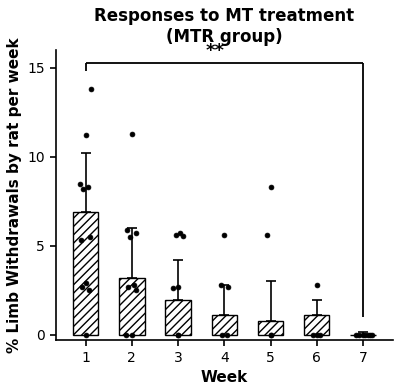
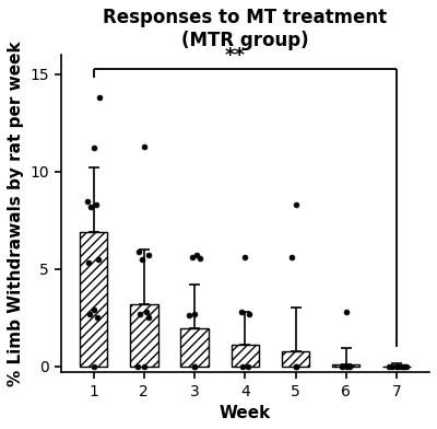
6: 1.1 -> 0.1
